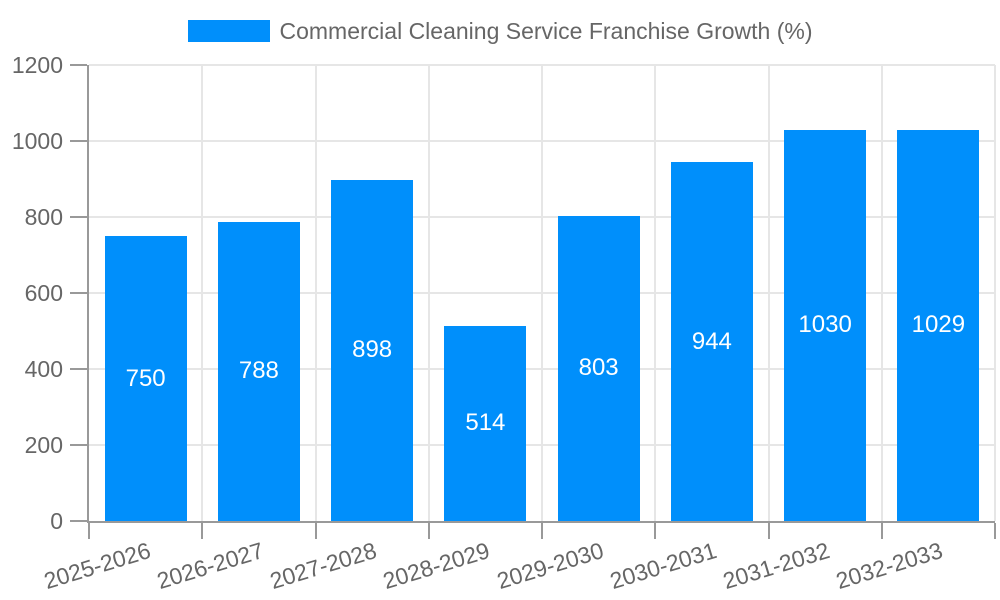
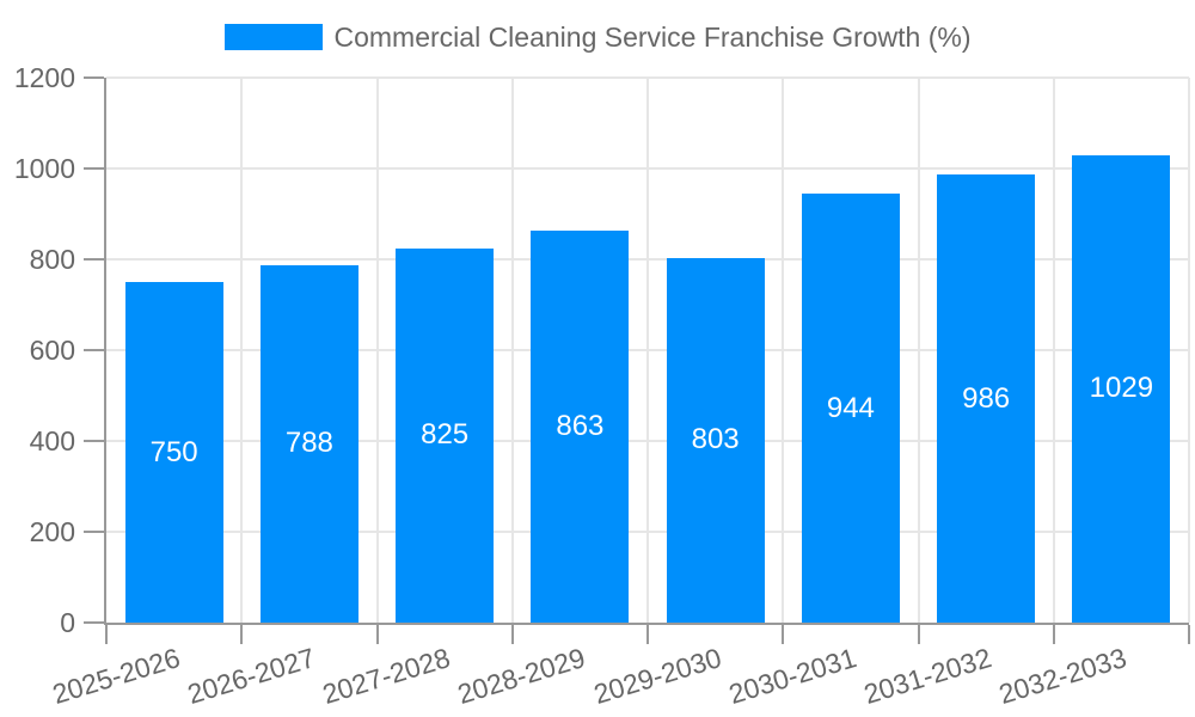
2027-2028: 898 -> 825
2028-2029: 514 -> 863
2031-2032: 1030 -> 986
